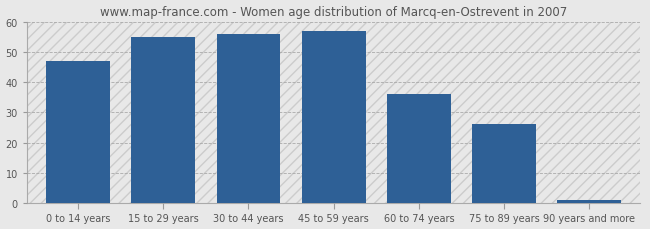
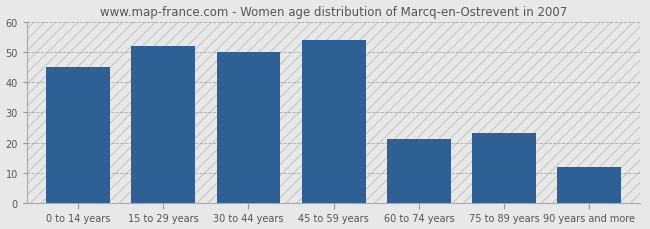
0 to 14 years: 47 -> 45
15 to 29 years: 55 -> 52
30 to 44 years: 56 -> 50
45 to 59 years: 57 -> 54
60 to 74 years: 36 -> 21
75 to 89 years: 26 -> 23
90 years and more: 1 -> 12
